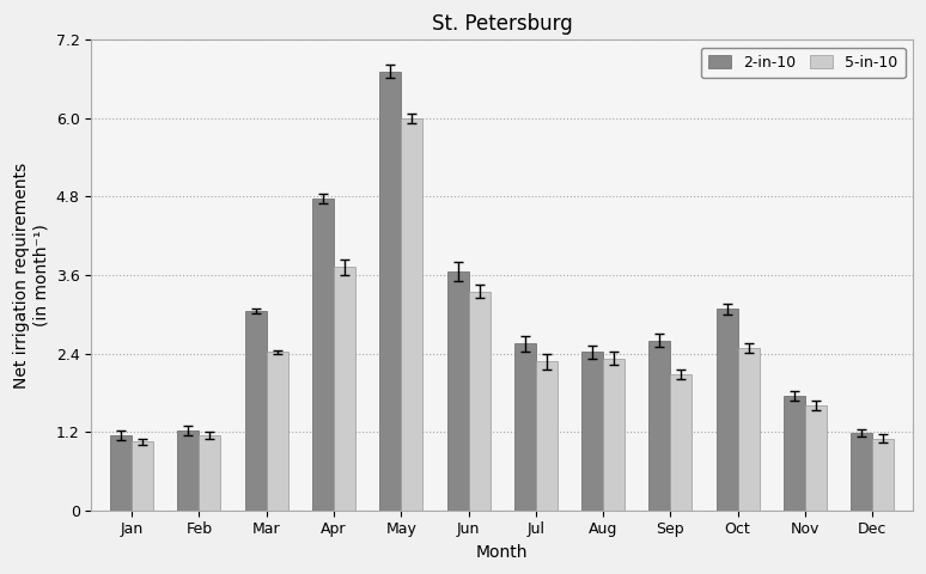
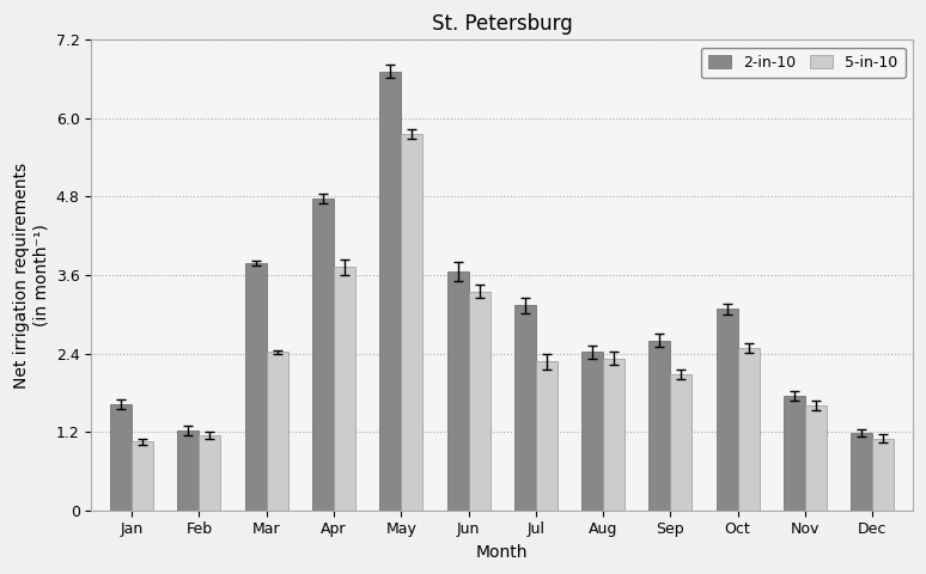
2-in-10/Jan: 1.15 -> 1.62
2-in-10/Mar: 3.05 -> 3.78
5-in-10/May: 6.00 -> 5.76
2-in-10/Jul: 2.55 -> 3.14
